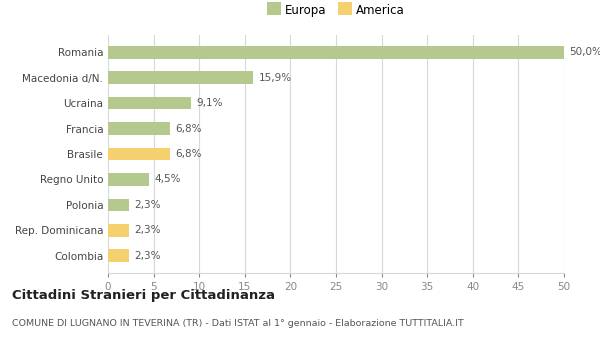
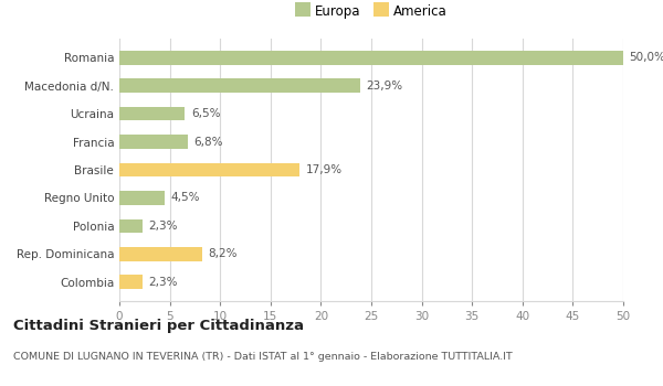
Macedonia d/N.: 15,9% -> 23,9%
Ucraina: 9,1% -> 6,5%
Brasile: 6,8% -> 17,9%
Rep. Dominicana: 2,3% -> 8,2%
